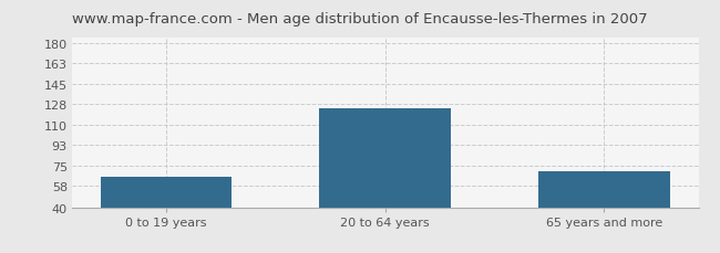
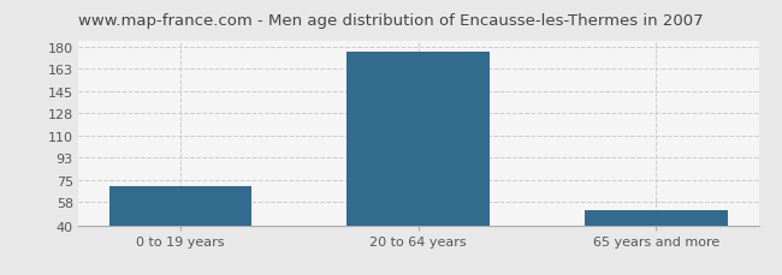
0 to 19 years: 66 -> 71
20 to 64 years: 124 -> 176
65 years and more: 71 -> 52
